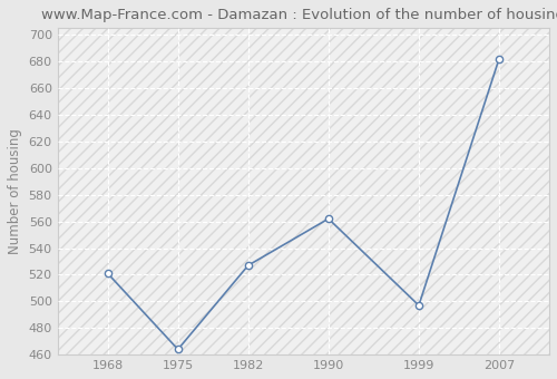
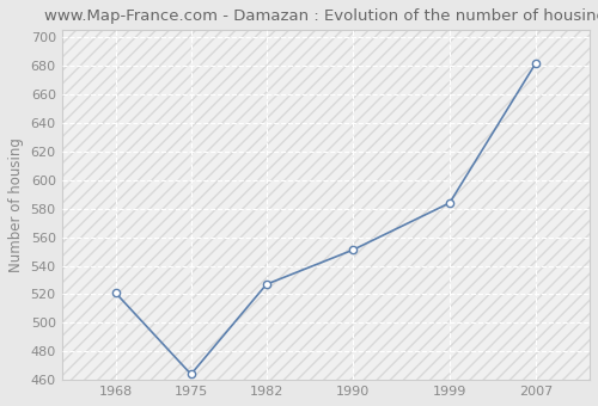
1990: 562 -> 551
1999: 497 -> 584
